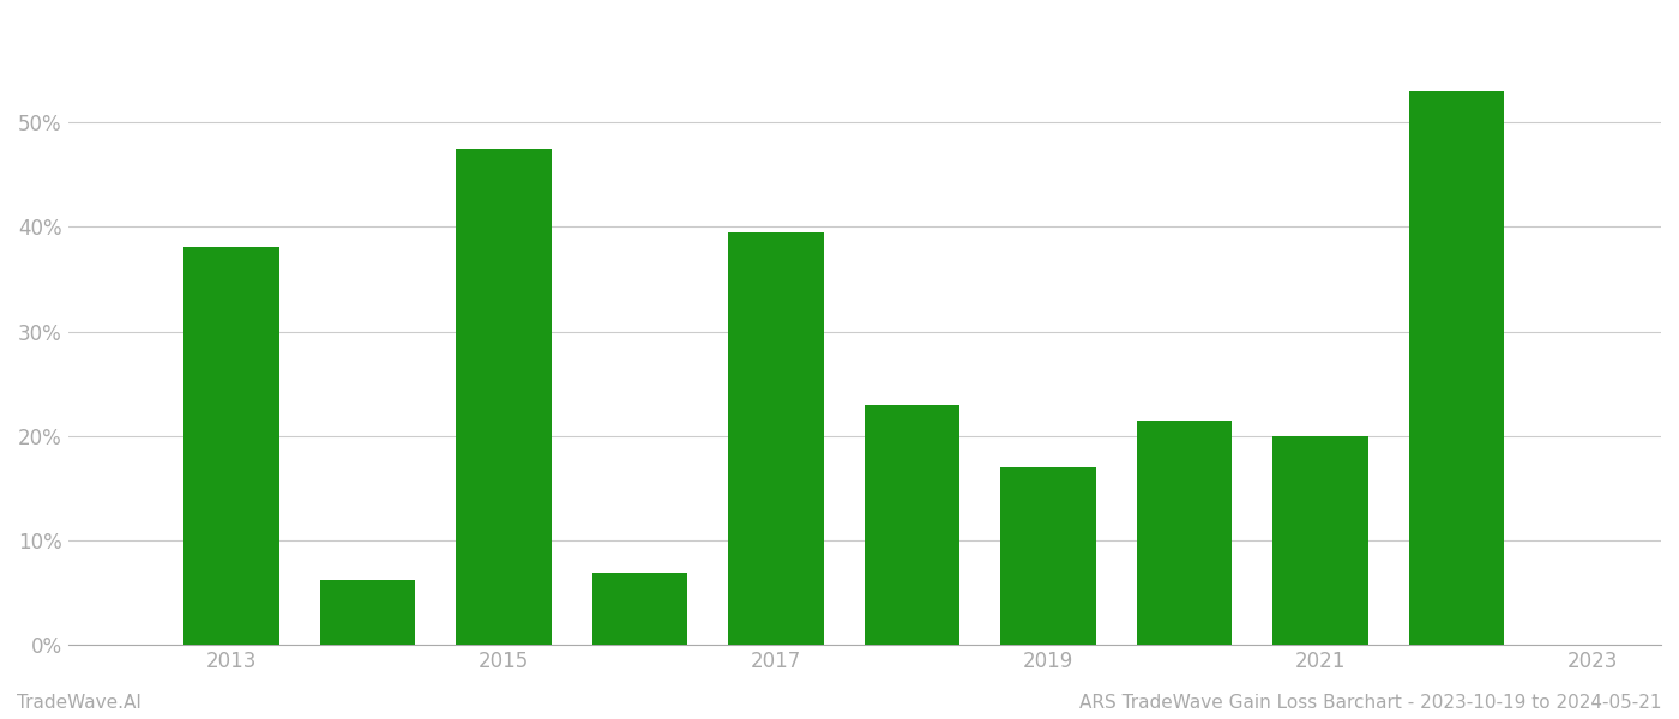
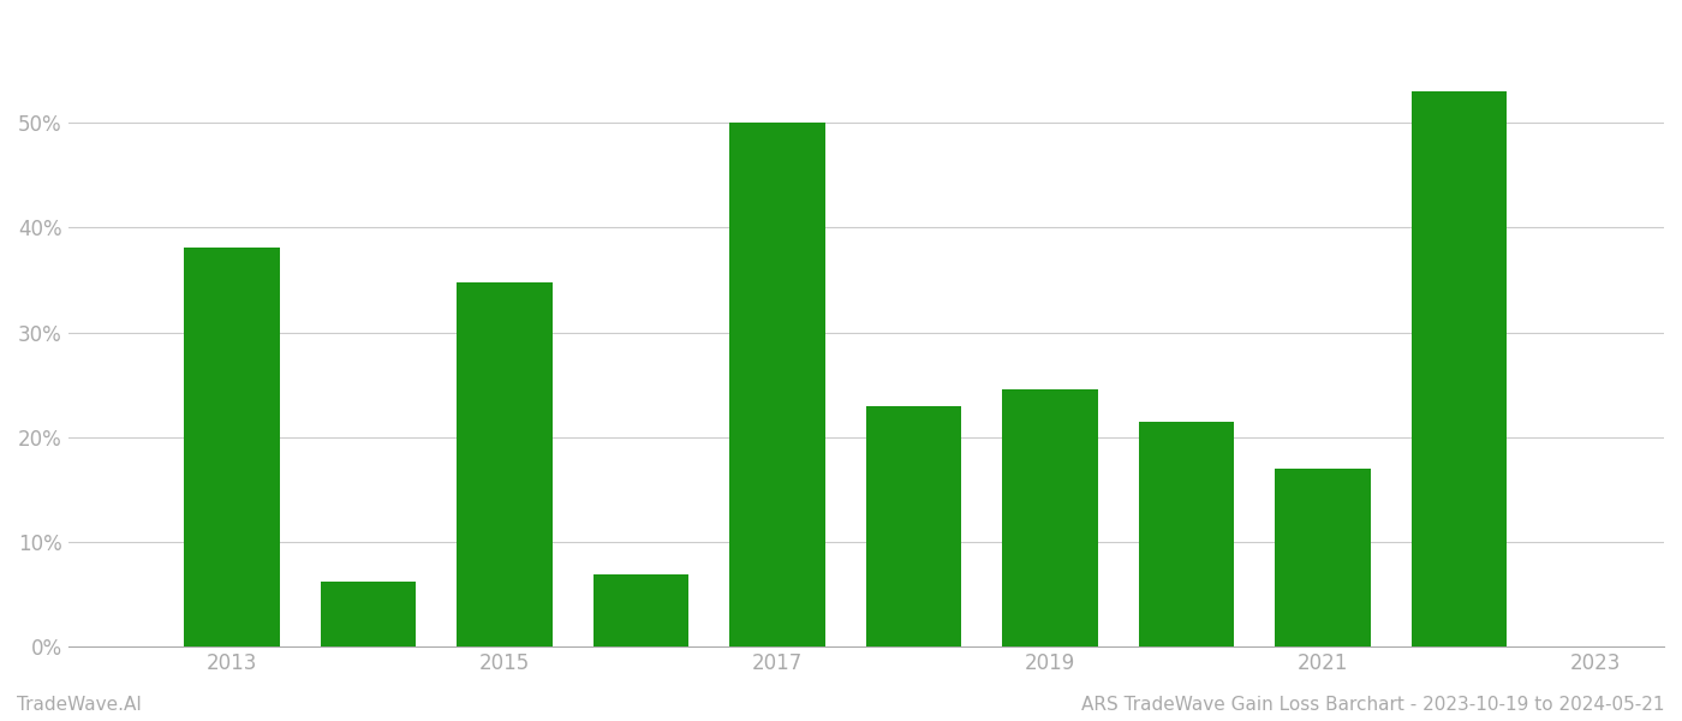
2015: 47.5% -> 34.8%
2017: 39.5% -> 50.0%
2019: 17.0% -> 24.6%
2021: 20.0% -> 17.0%
